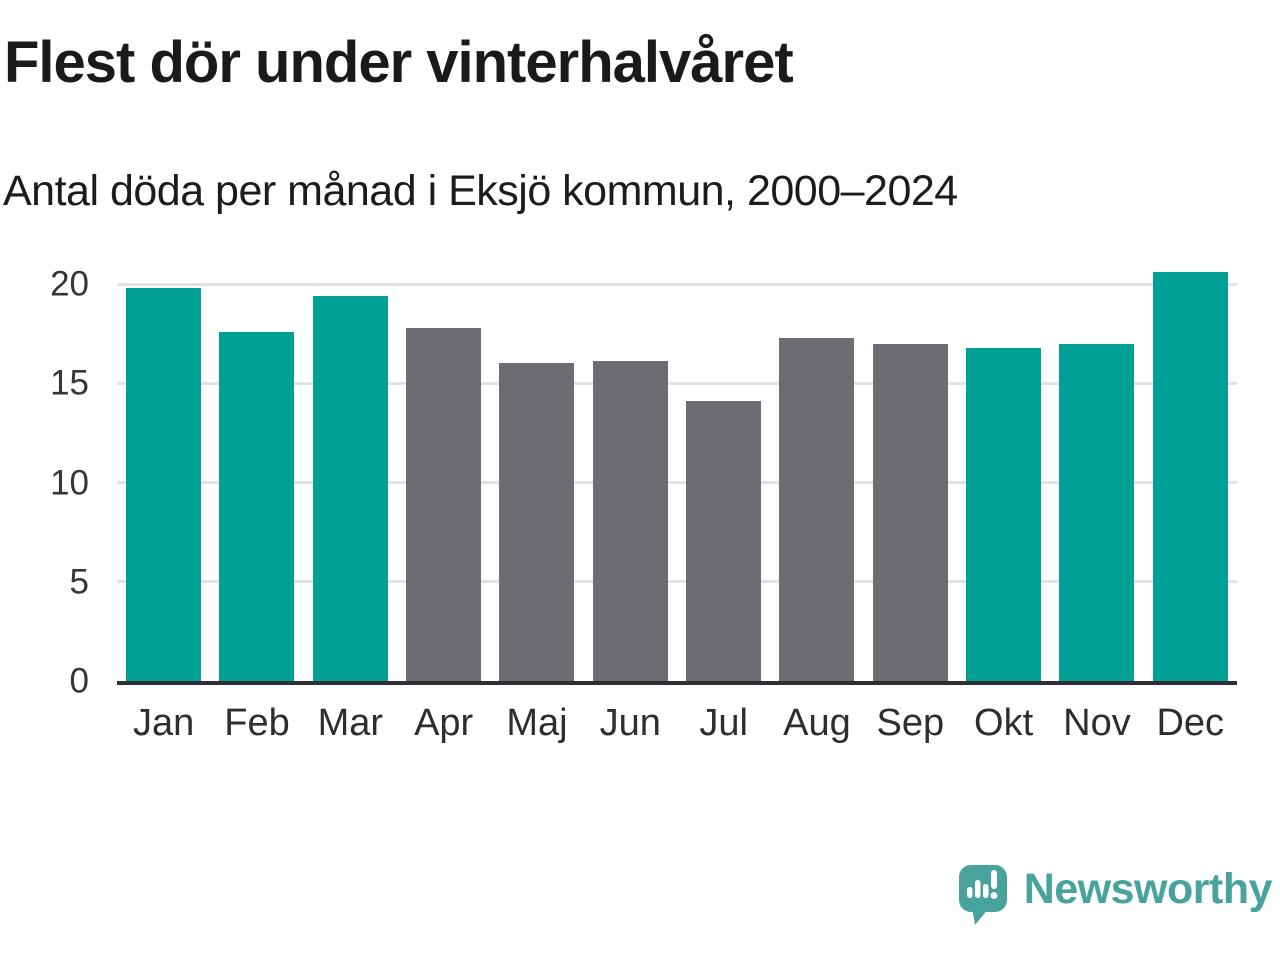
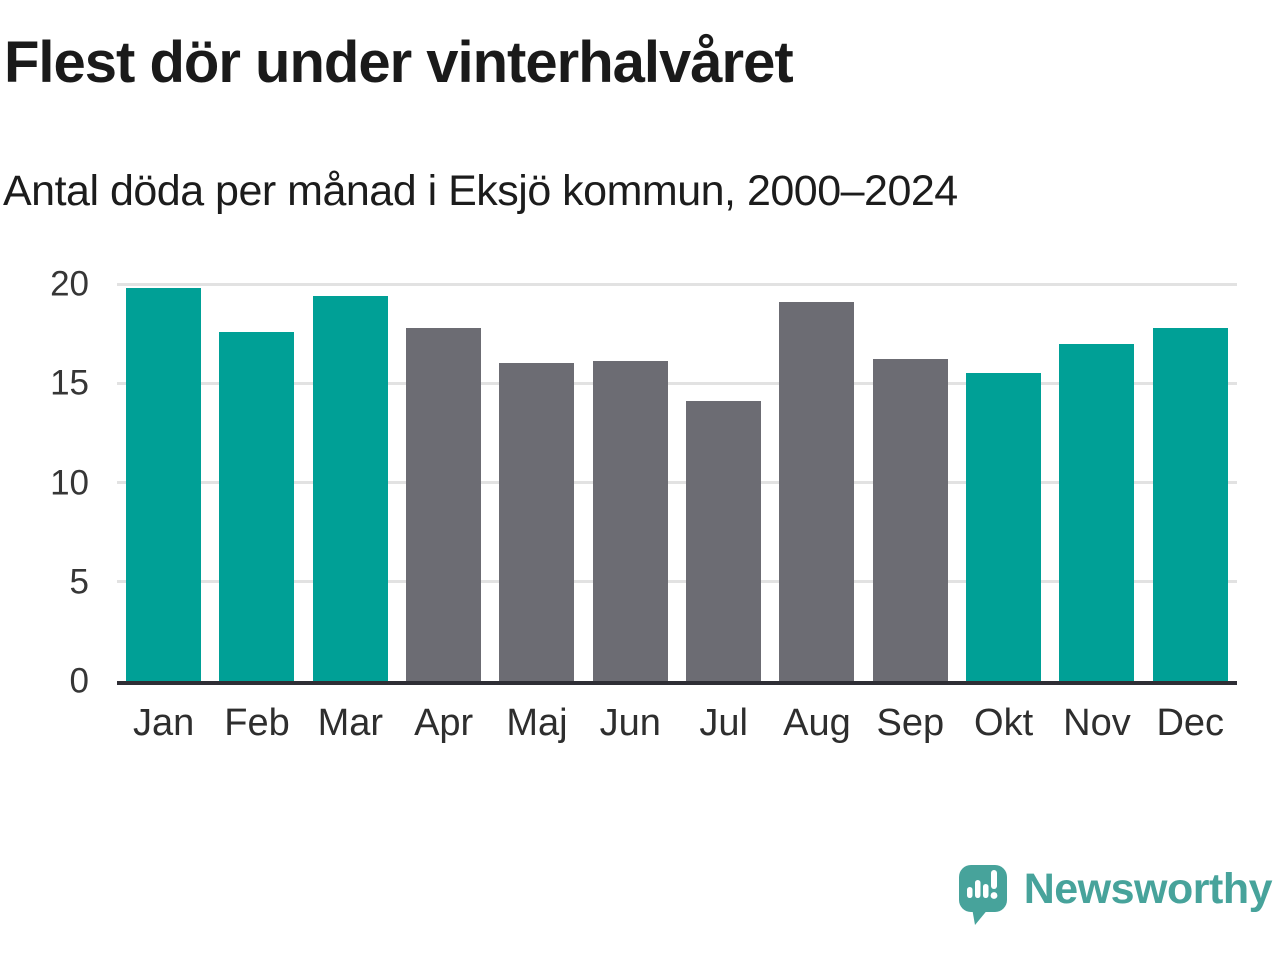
Aug: 17.3 -> 19.1
Sep: 17.0 -> 16.2
Okt: 16.8 -> 15.5
Dec: 20.6 -> 17.8
